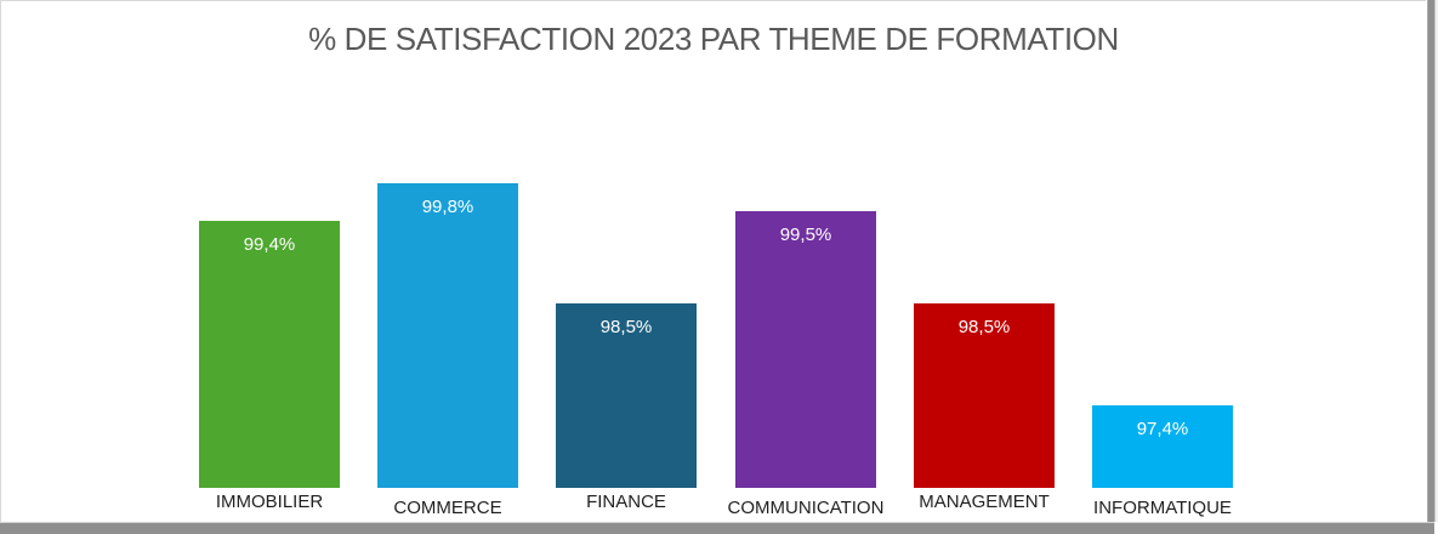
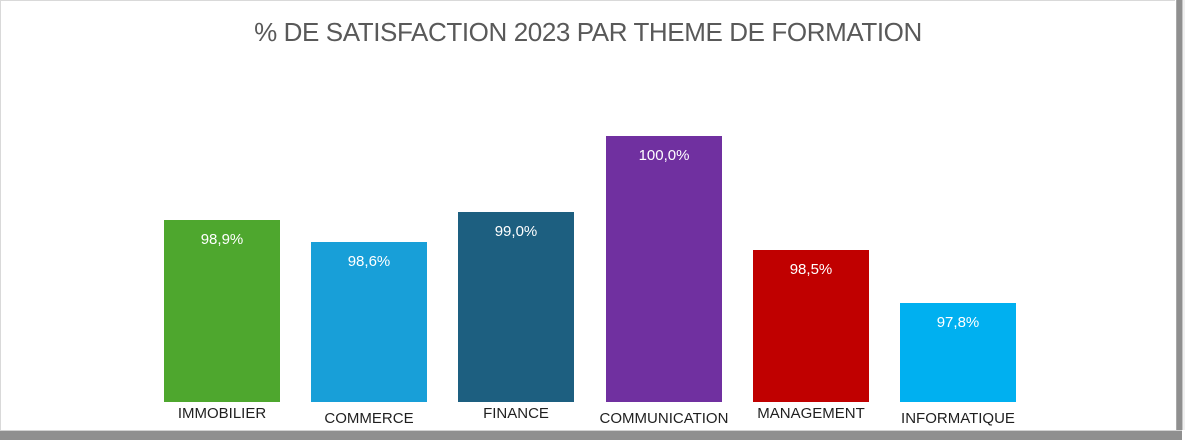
IMMOBILIER: 99,4% -> 98,9%
COMMERCE: 99,8% -> 98,6%
FINANCE: 98,5% -> 99,0%
COMMUNICATION: 99,5% -> 100,0%
INFORMATIQUE: 97,4% -> 97,8%
